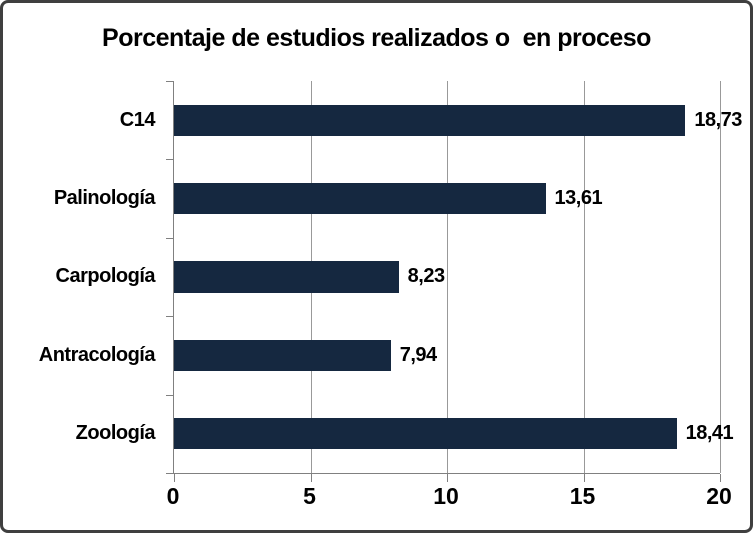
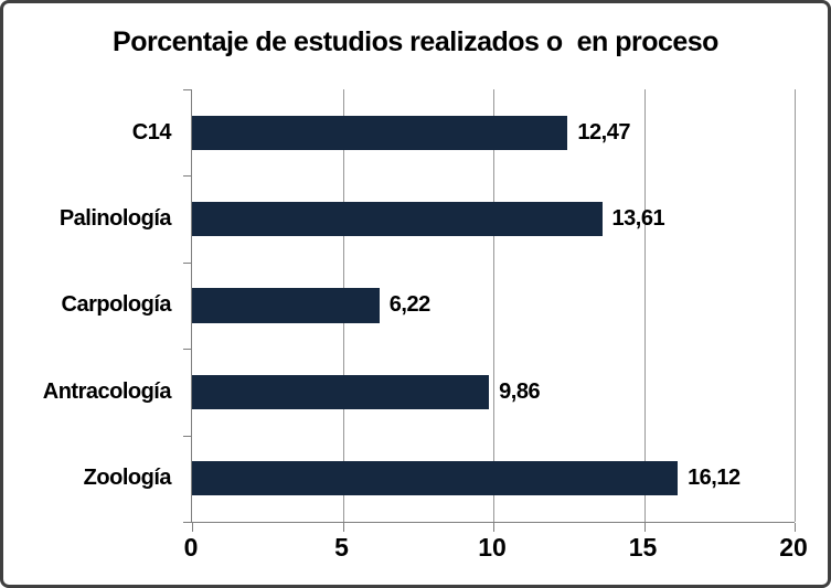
C14: 18,73 -> 12,47
Carpología: 8,23 -> 6,22
Antracología: 7,94 -> 9,86
Zoología: 18,41 -> 16,12
